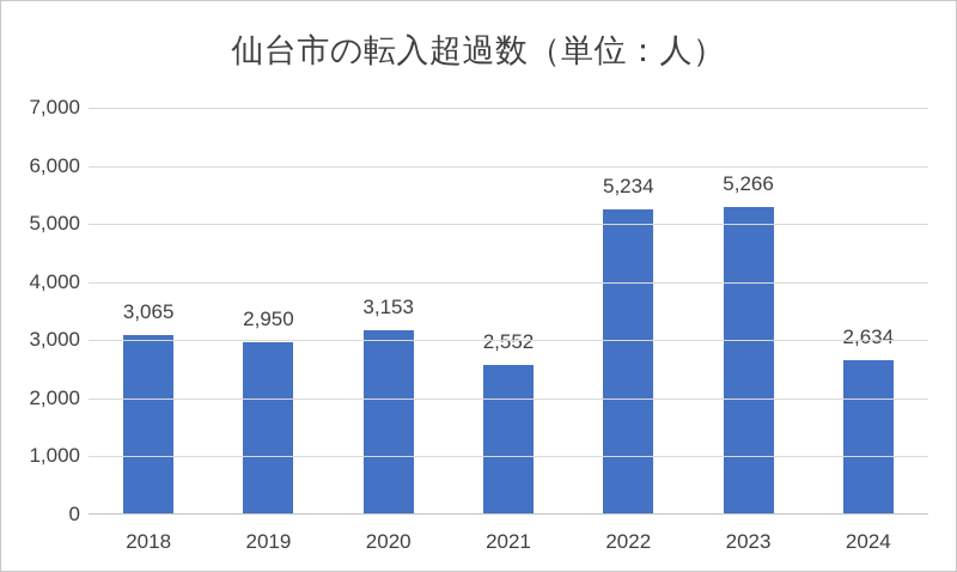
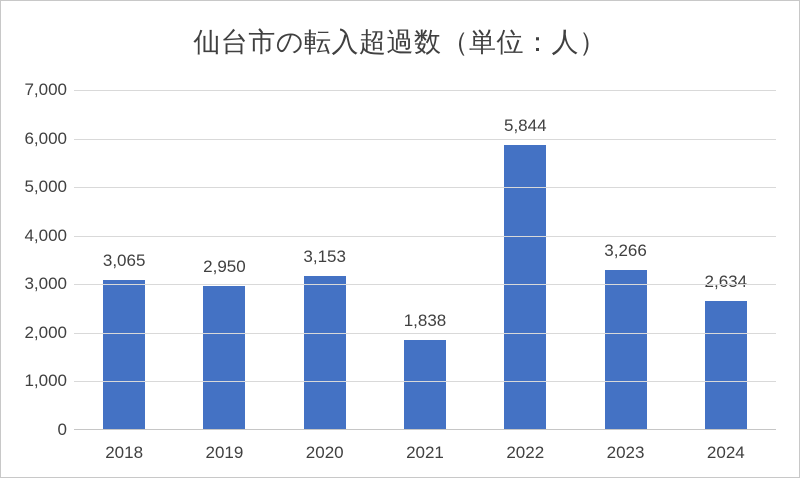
2021: 2,552 -> 1,838
2022: 5,234 -> 5,844
2023: 5,266 -> 3,266
